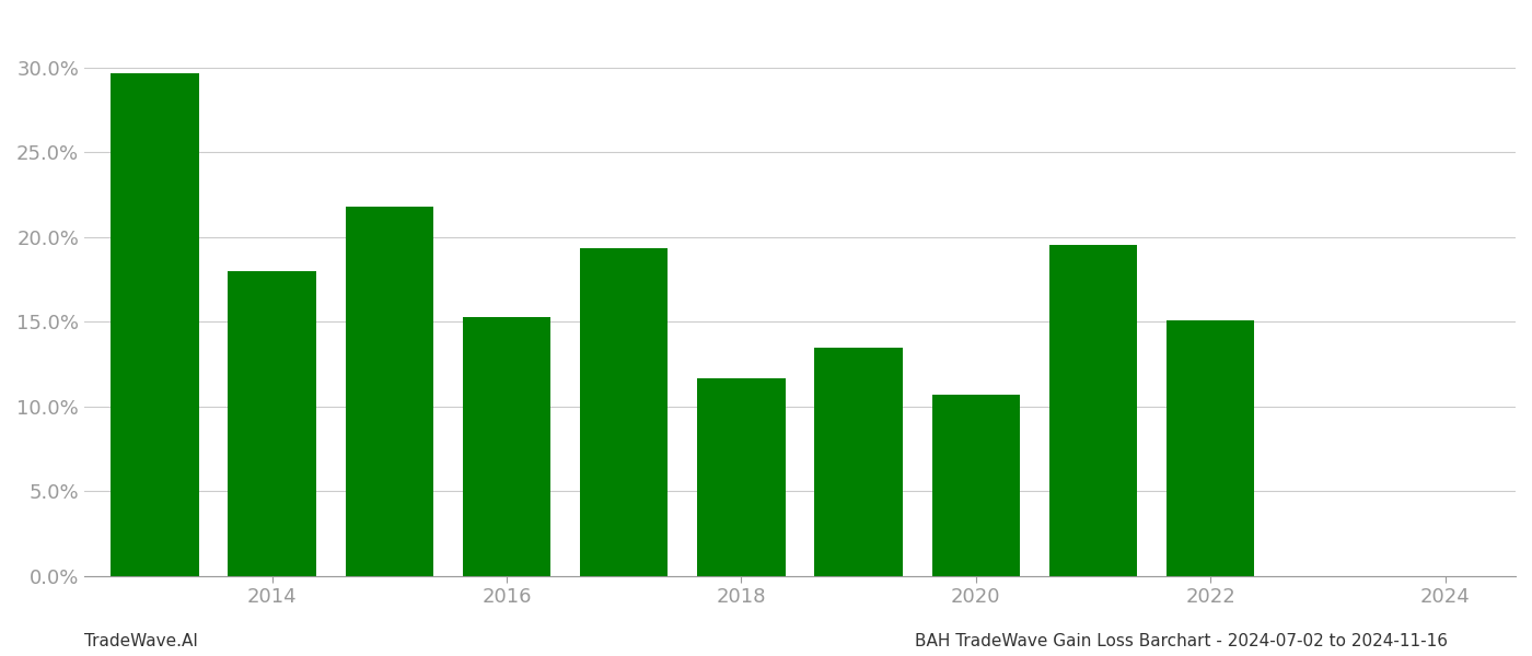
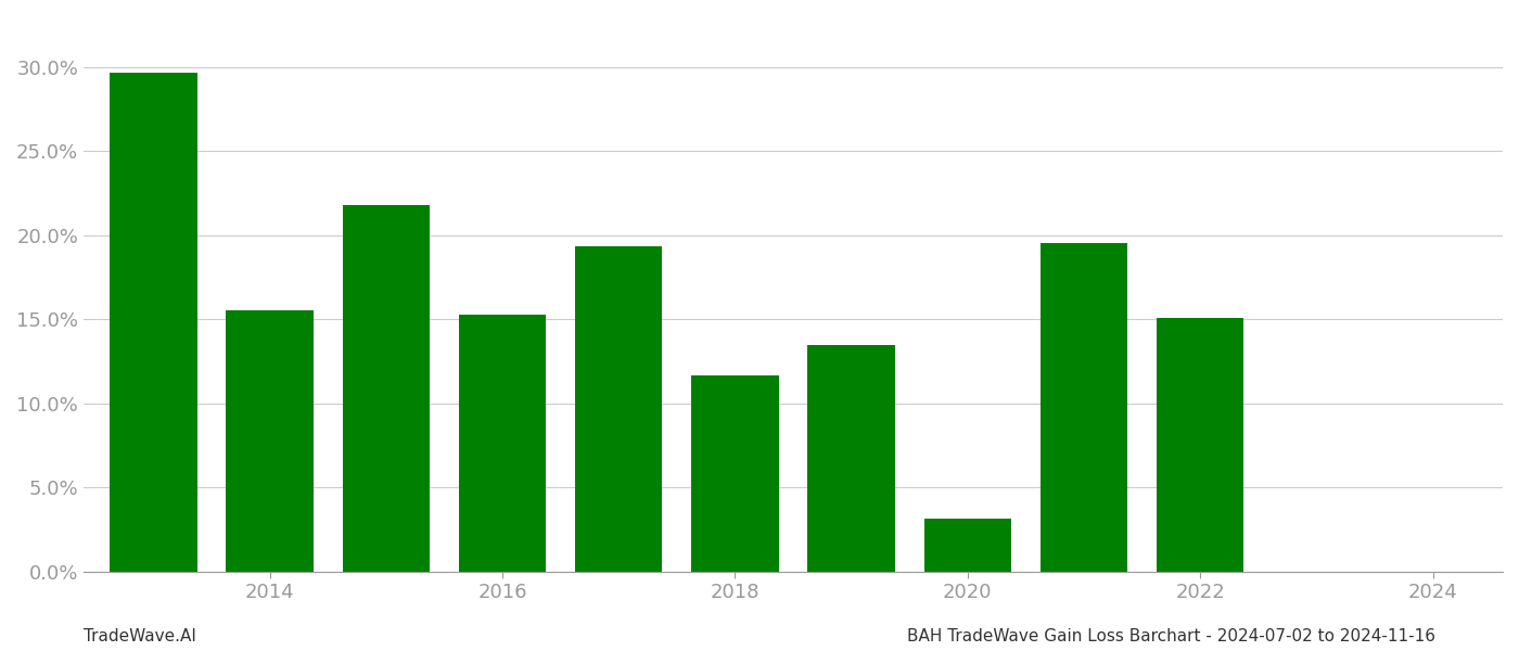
2014: 18.0% -> 15.5%
2020: 10.7% -> 3.2%
